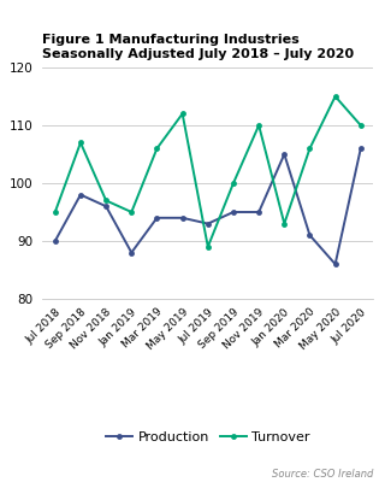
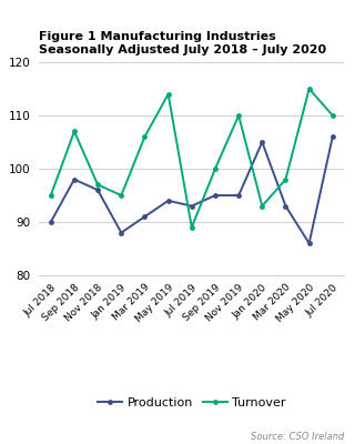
Production/Mar 2019: 94 -> 91
Turnover/May 2019: 112 -> 114
Production/Mar 2020: 91 -> 93
Turnover/Mar 2020: 106 -> 98
